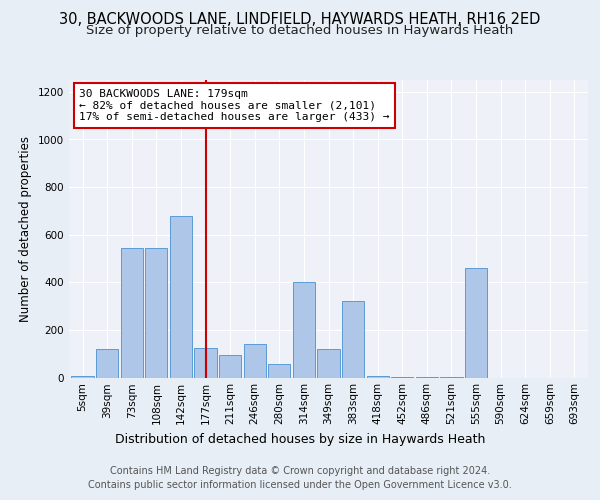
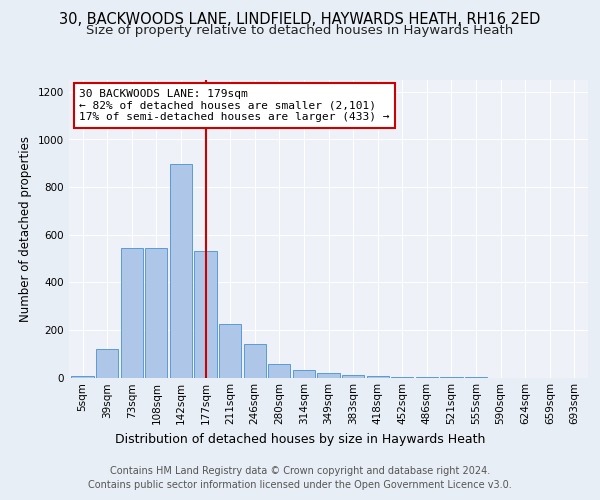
142sqm: 680 -> 895
177sqm: 125 -> 530
211sqm: 95 -> 225
314sqm: 400 -> 32
349sqm: 120 -> 18
383sqm: 320 -> 10
555sqm: 460 -> 1
